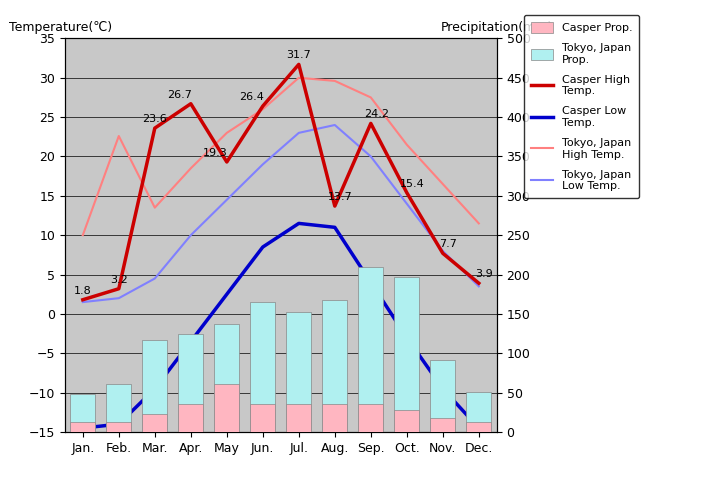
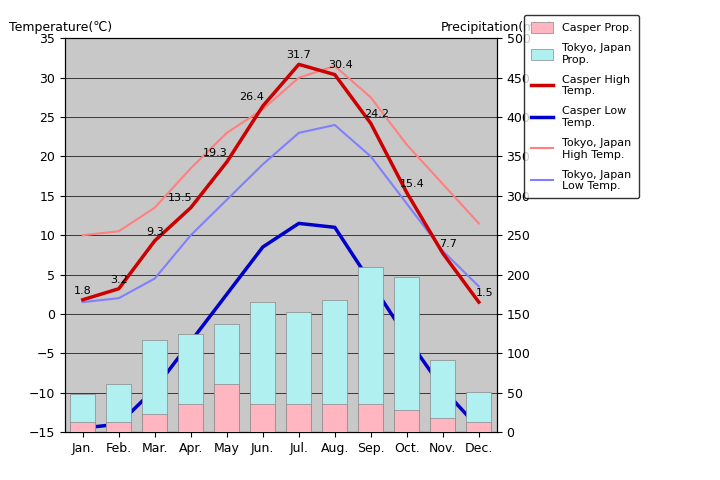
Tokyo, Japan High Temp./Feb.: 22.6 -> 10.5
Casper High Temp./Mar.: 23.6 -> 9.3
Casper High Temp./Apr.: 26.7 -> 13.5
Casper High Temp./Aug.: 13.7 -> 30.4
Tokyo, Japan High Temp./Aug.: 29.6 -> 31.5
Casper High Temp./Dec.: 3.9 -> 1.5
